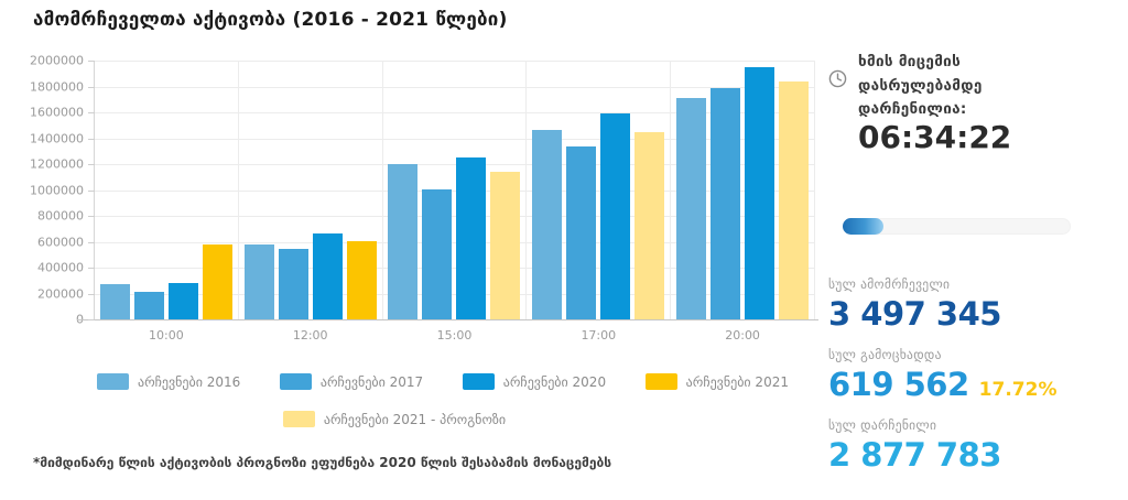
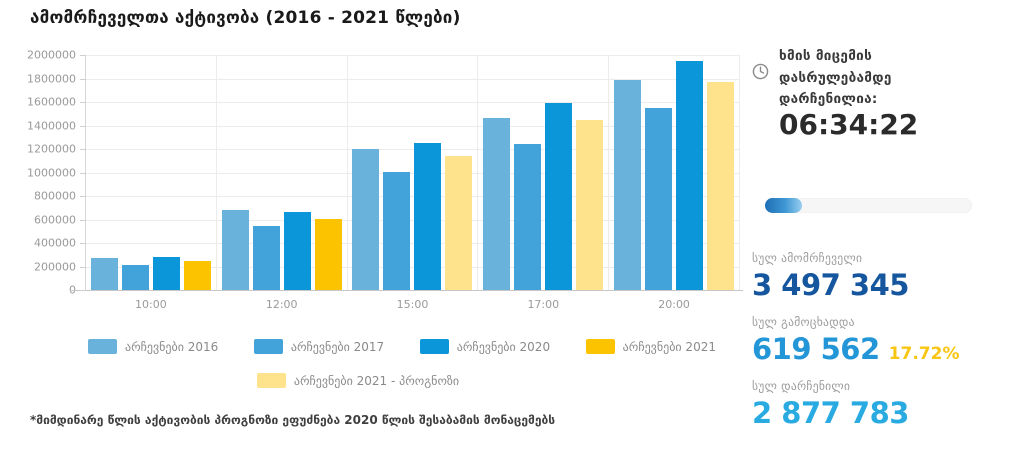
არჩევნები 2021/10:00: 580000 -> 240000
არჩევნები 2016/12:00: 580000 -> 680000
არჩევნები 2017/17:00: 1340000 -> 1240000
არჩევნები 2016/20:00: 1710000 -> 1790000
არჩევნები 2017/20:00: 1790000 -> 1540000
არჩევნები 2021 - პროგნოზი/20:00: 1840000 -> 1770000
